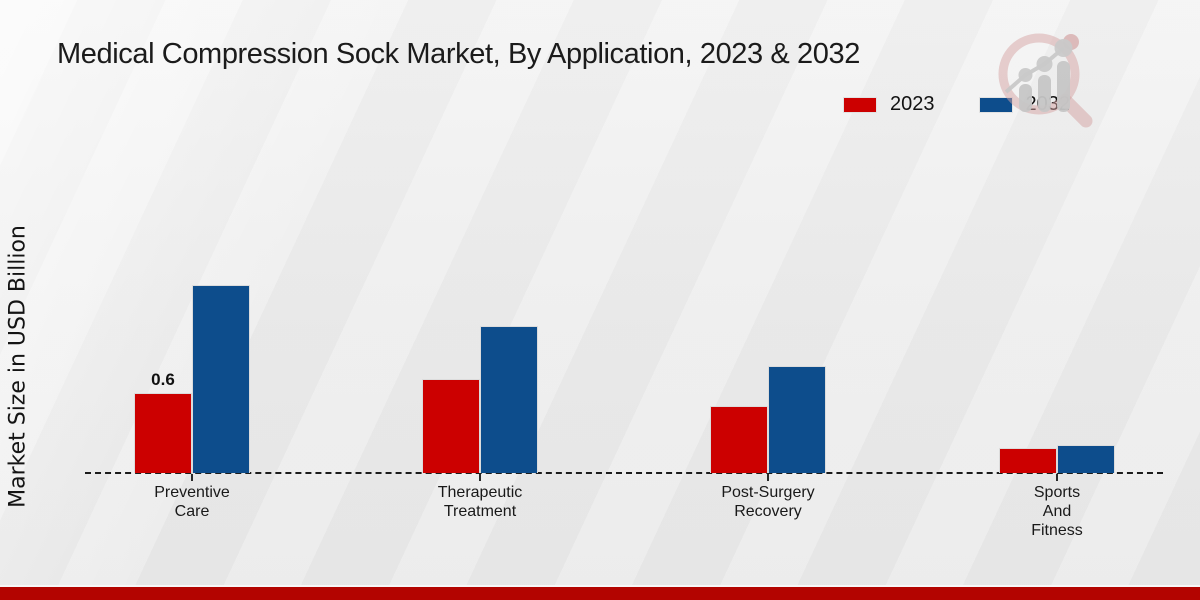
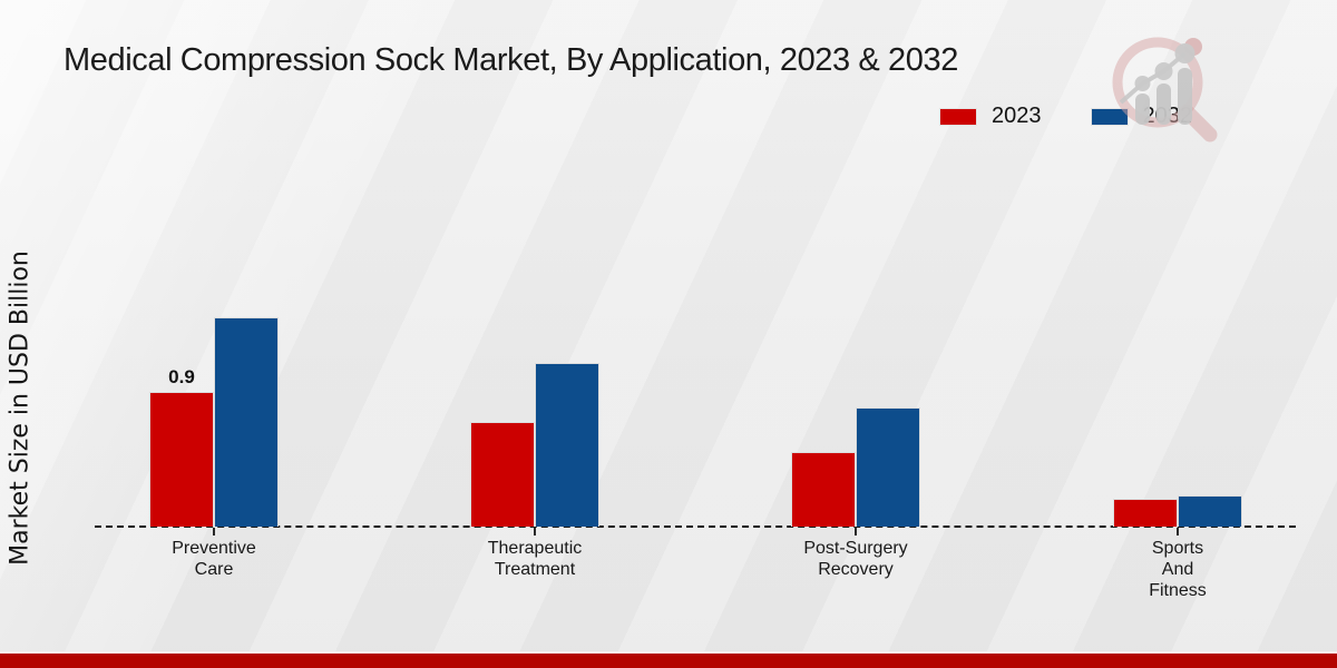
2023/Preventive Care: 0.6 -> 0.9
